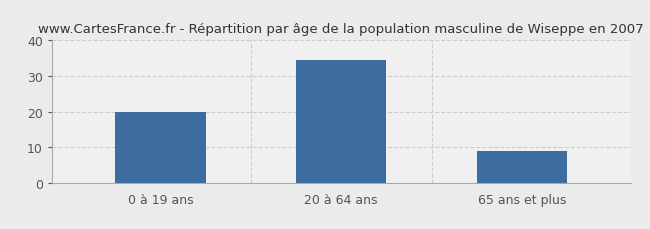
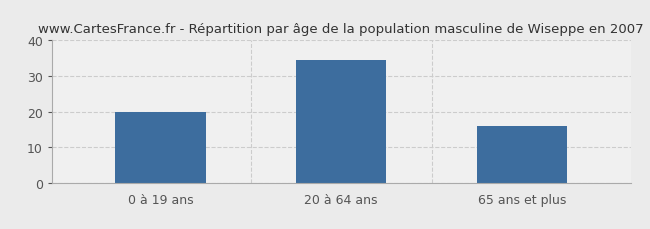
65 ans et plus: 9.0 -> 16.0
